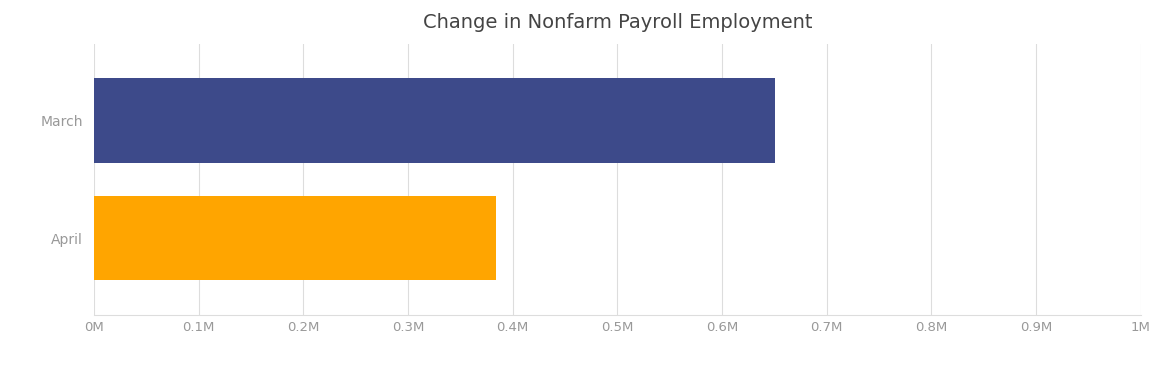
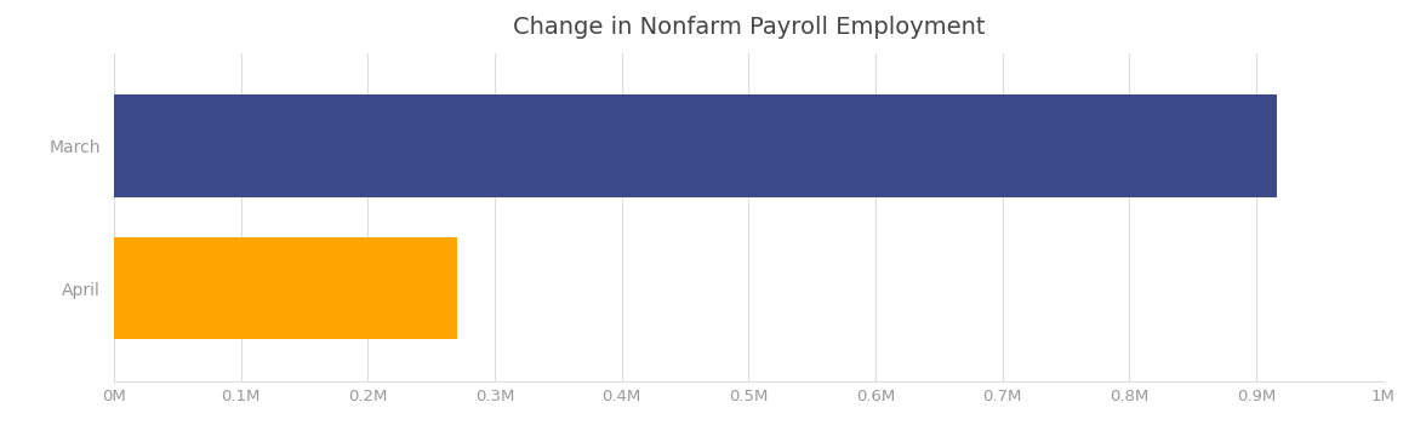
March: 0.651M -> 0.916M
April: 0.384M -> 0.270M
